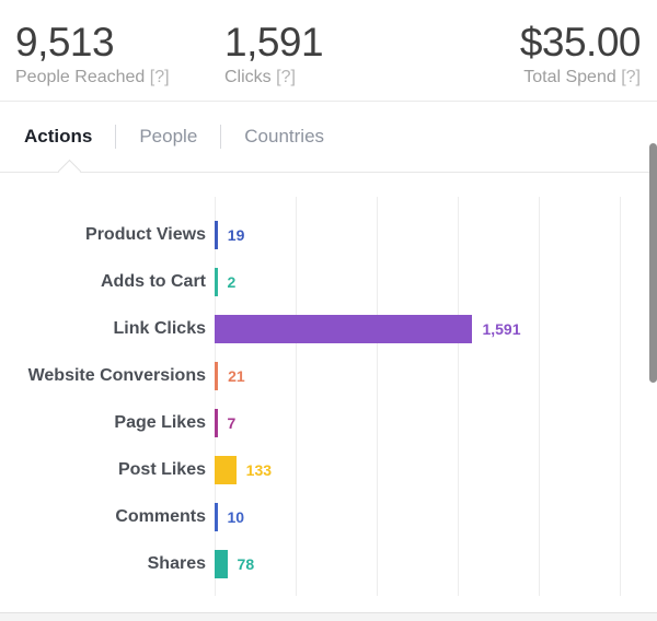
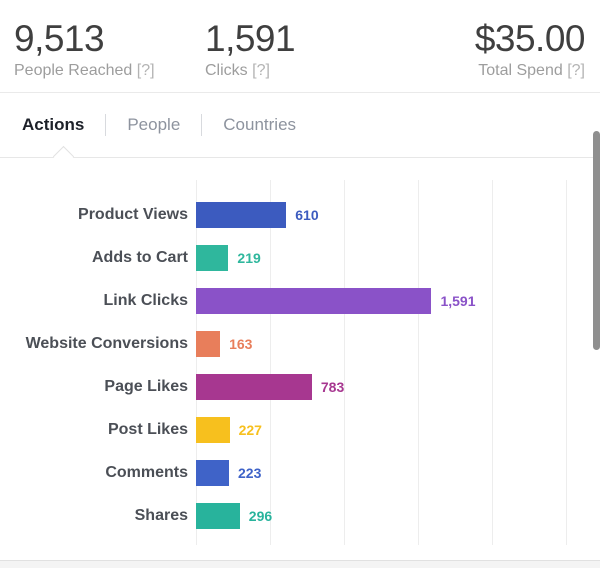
Product Views: 19 -> 610
Adds to Cart: 2 -> 219
Website Conversions: 21 -> 163
Page Likes: 7 -> 783
Post Likes: 133 -> 227
Comments: 10 -> 223
Shares: 78 -> 296
